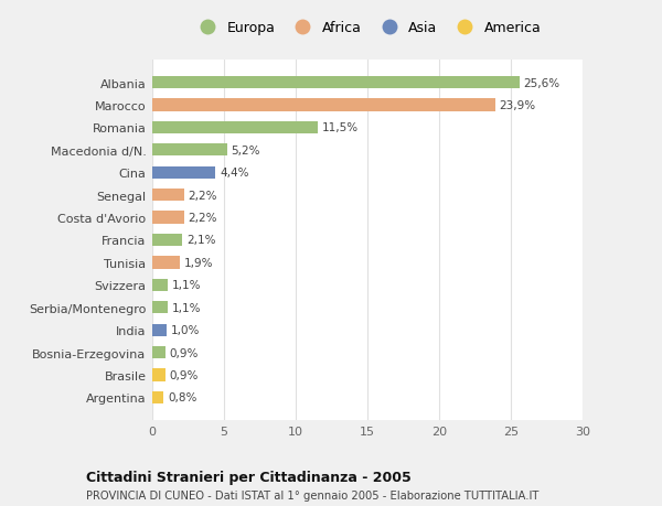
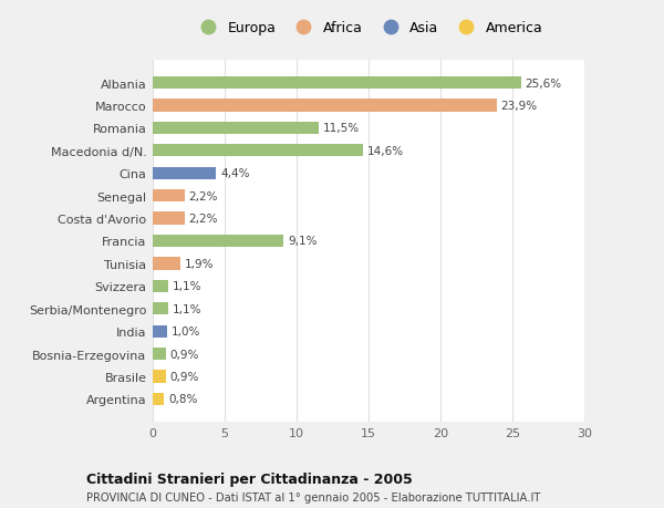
Macedonia d/N.: 5,2% -> 14,6%
Francia: 2,1% -> 9,1%
